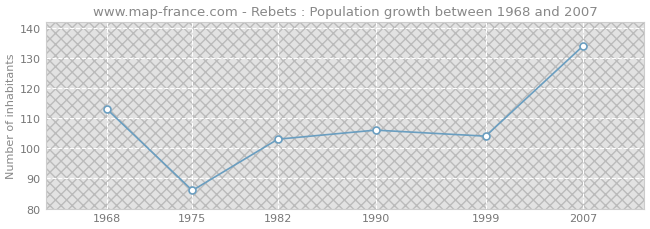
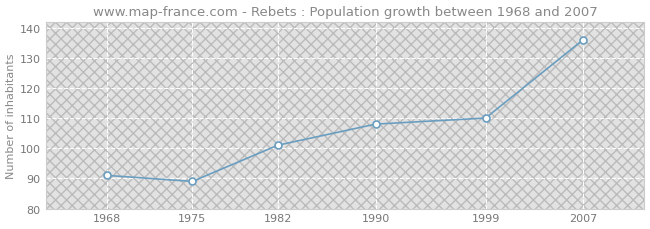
1968: 113 -> 91
1975: 86 -> 89
1982: 103 -> 101
1990: 106 -> 108
1999: 104 -> 110
2007: 134 -> 136
